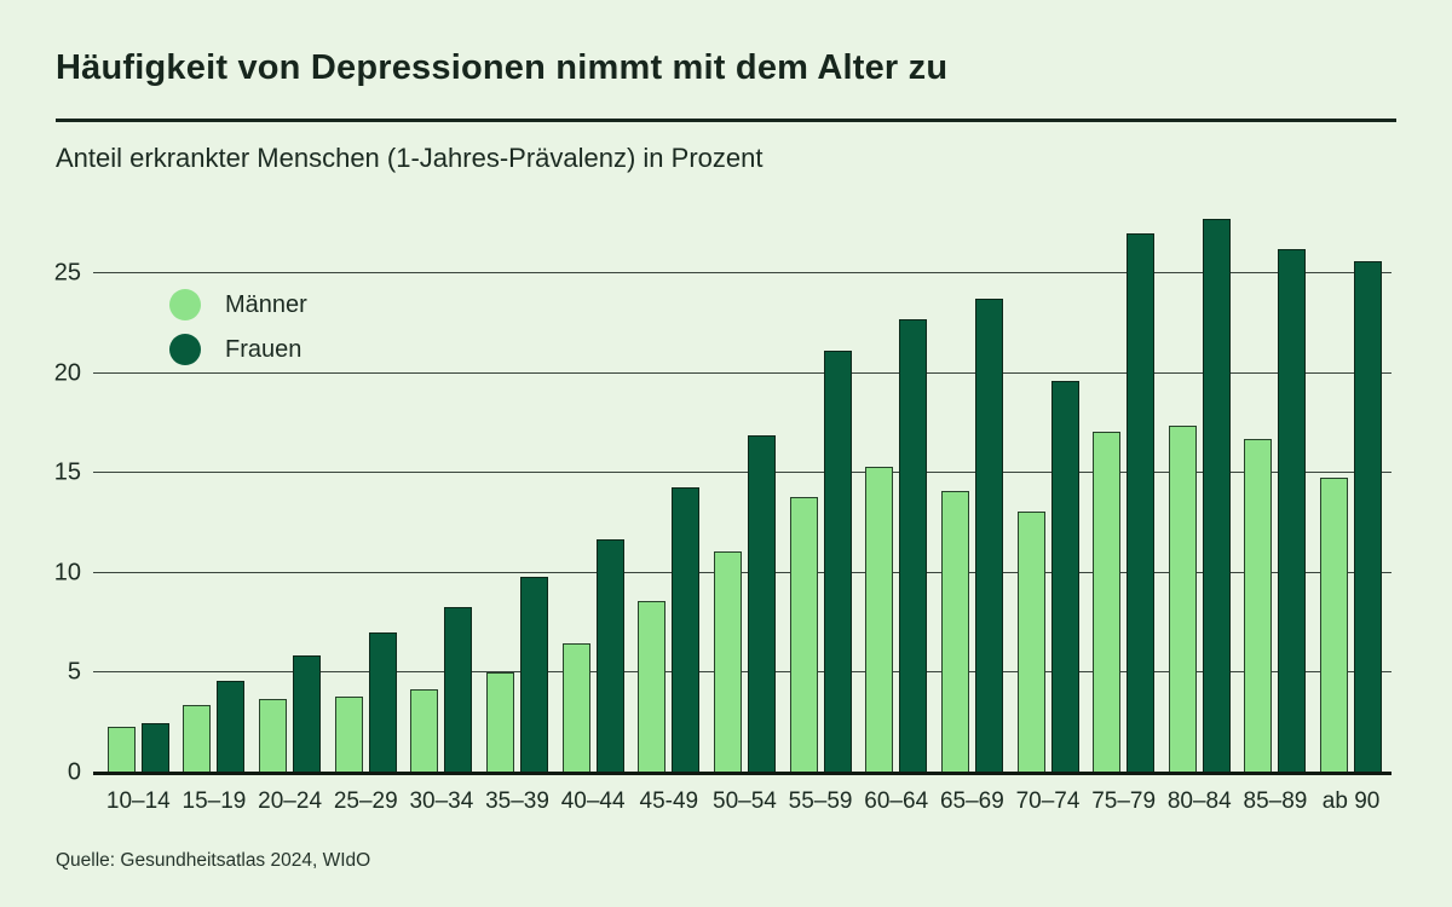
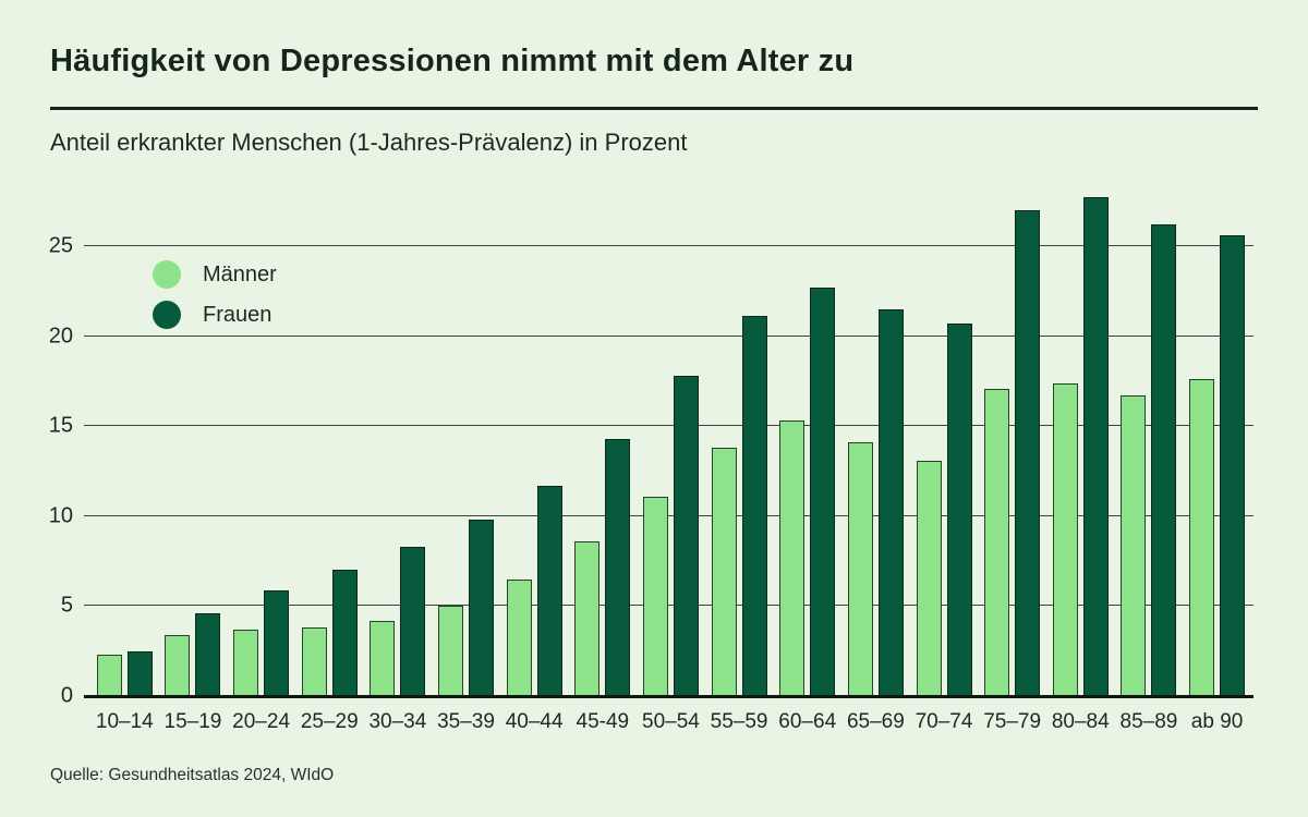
Frauen/50–54: 16.9 -> 17.8
Frauen/65–69: 23.7 -> 21.5
Frauen/70–74: 19.6 -> 20.7
Männer/ab 90: 14.8 -> 17.6
